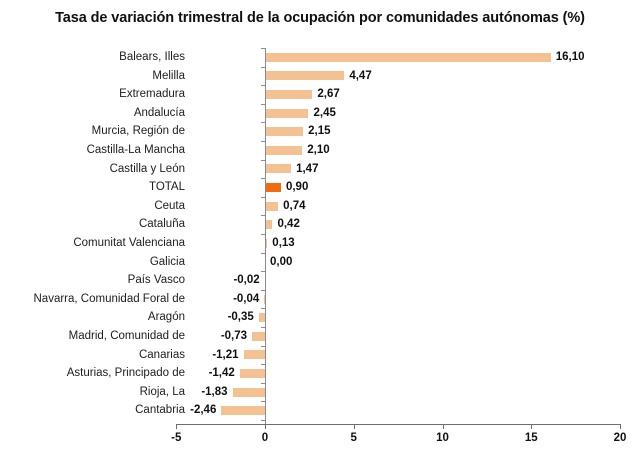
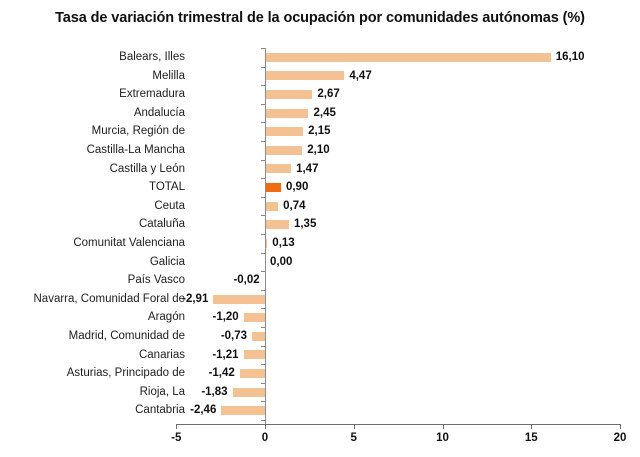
Cataluña: 0,42 -> 1,35
Navarra, Comunidad Foral de: -0,04 -> -2,91
Aragón: -0,35 -> -1,20
